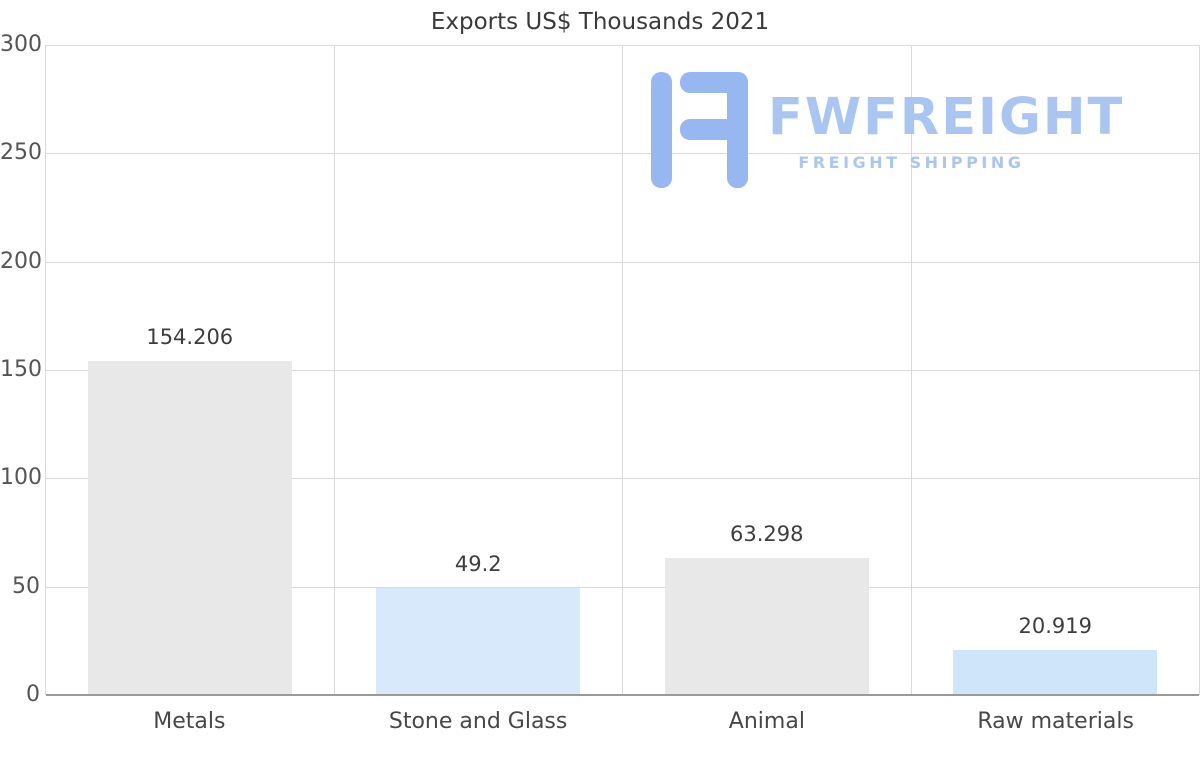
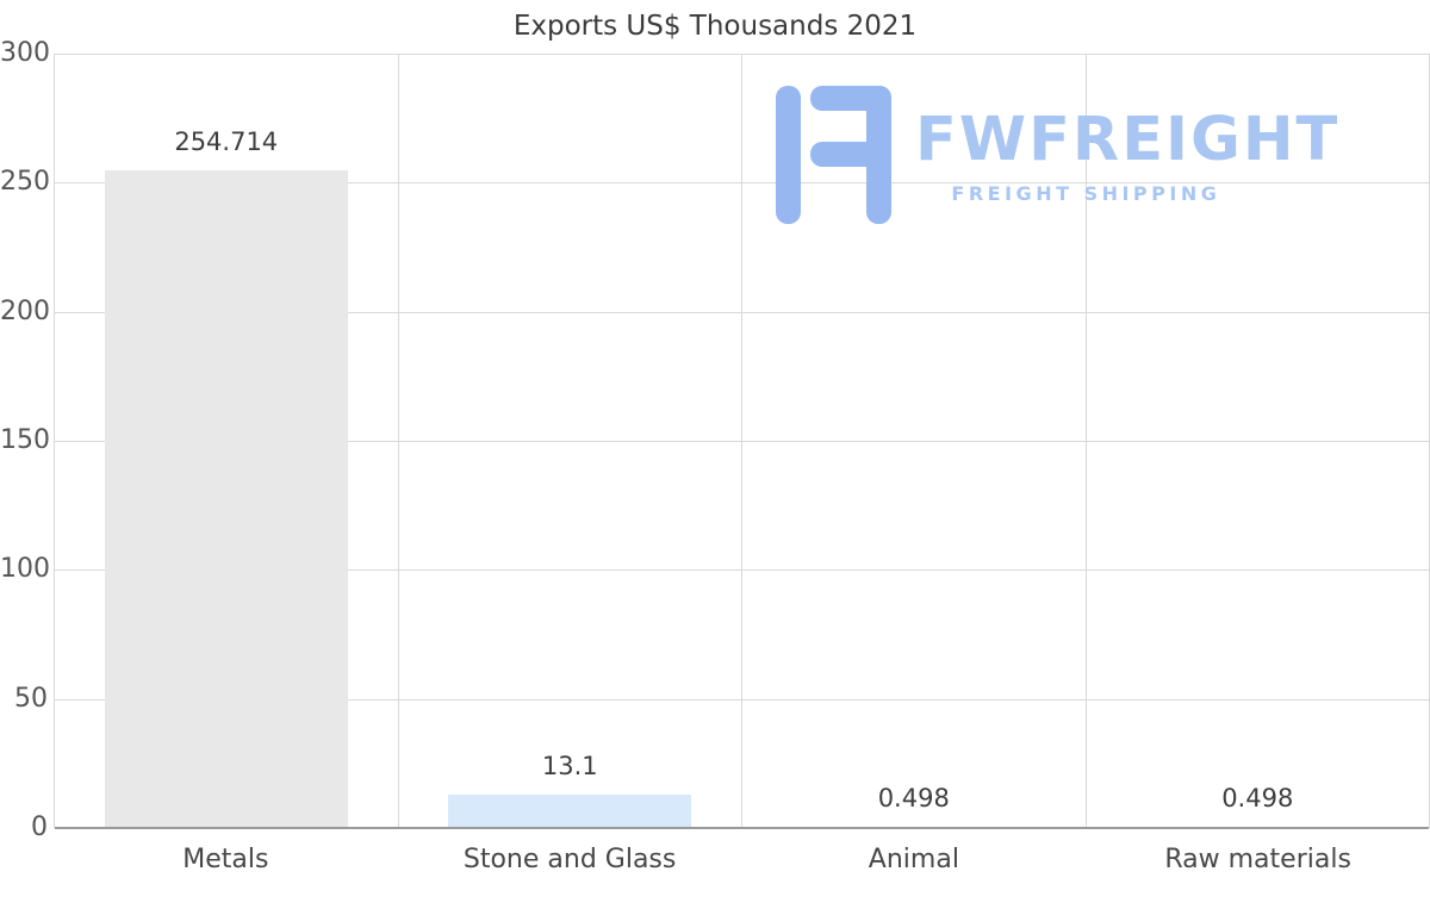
Metals: 154.206 -> 254.714
Stone and Glass: 49.2 -> 13.1
Animal: 63.298 -> 0.498
Raw materials: 20.919 -> 0.498
